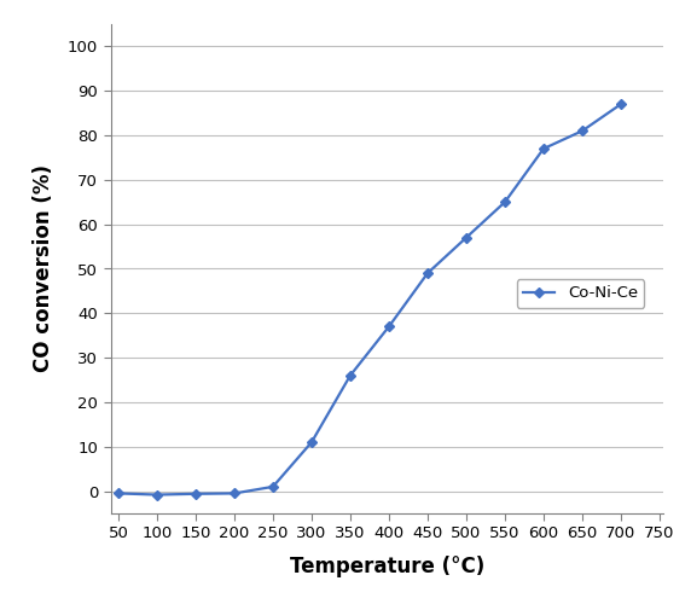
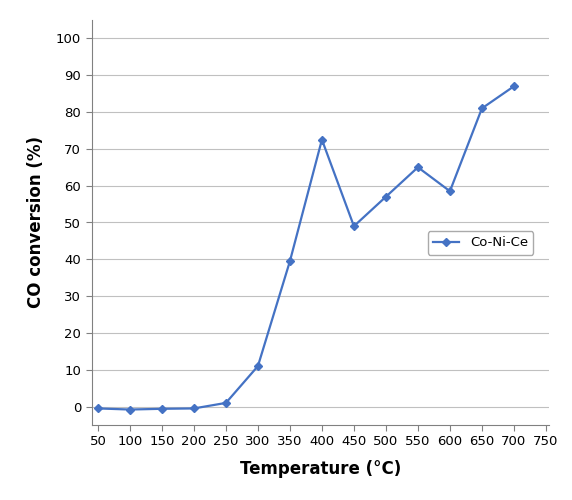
350: 26.0 -> 39.5
400: 37.0 -> 72.5
600: 77.0 -> 58.5
